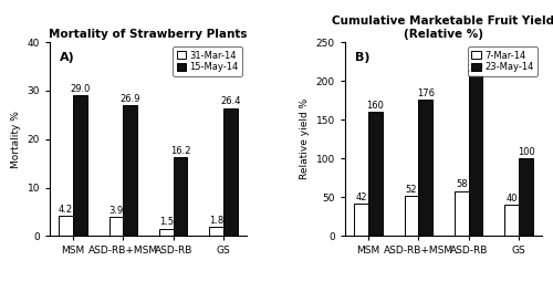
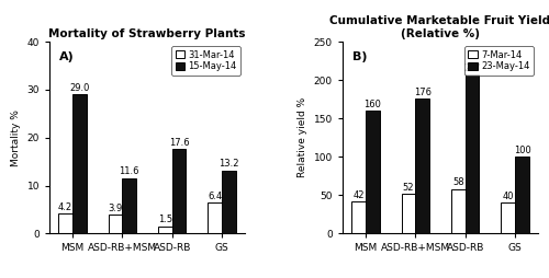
Mortality of Strawberry Plants/15-May-14/ASD-RB+MSM: 26.9 -> 11.6
Mortality of Strawberry Plants/15-May-14/ASD-RB: 16.2 -> 17.6
Mortality of Strawberry Plants/31-Mar-14/GS: 1.8 -> 6.4
Mortality of Strawberry Plants/15-May-14/GS: 26.4 -> 13.2
